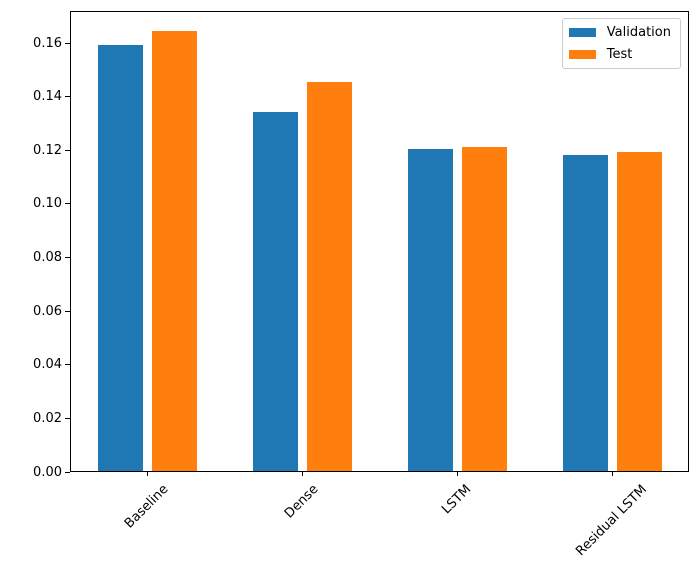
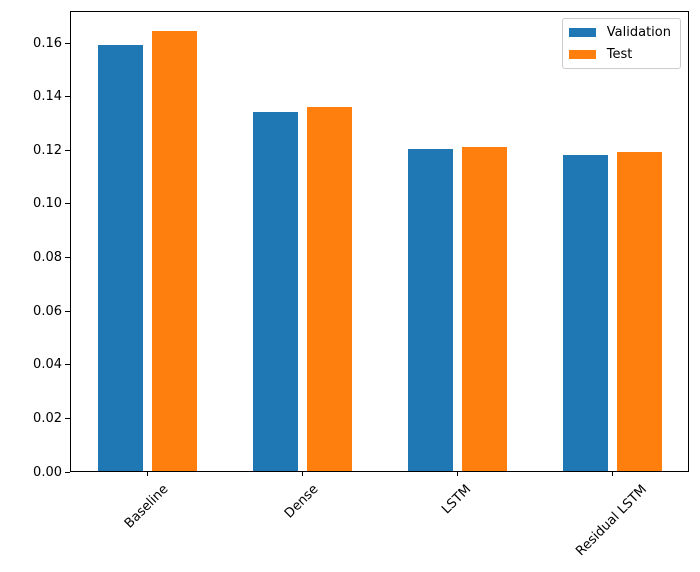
Test/Dense: 0.145 -> 0.136
